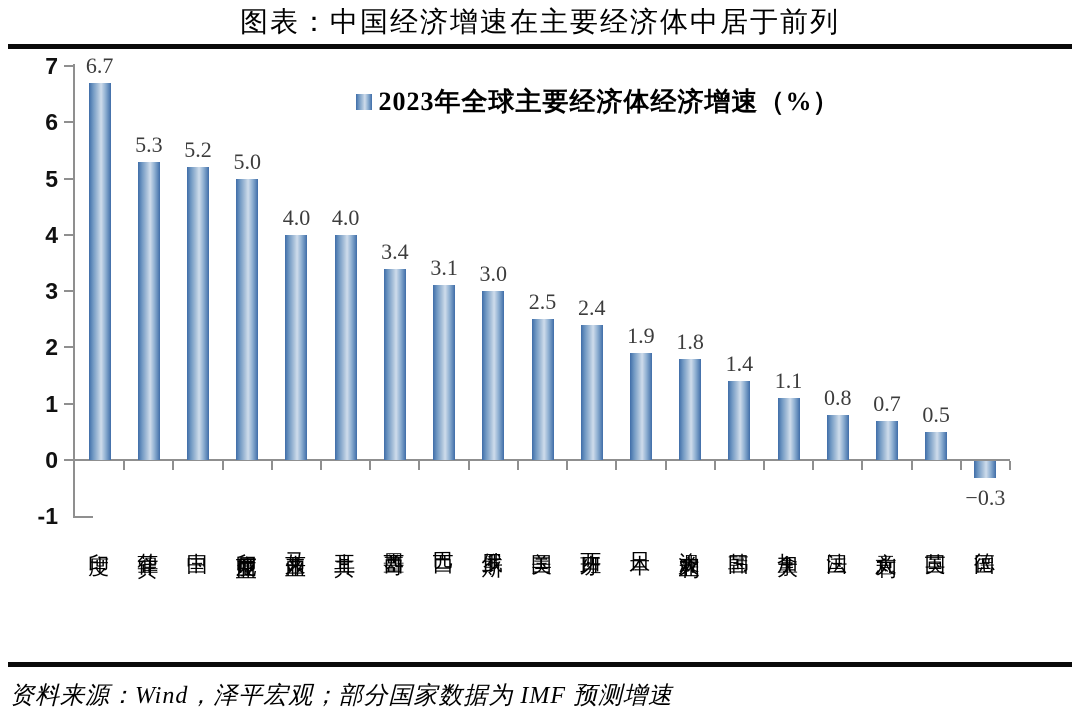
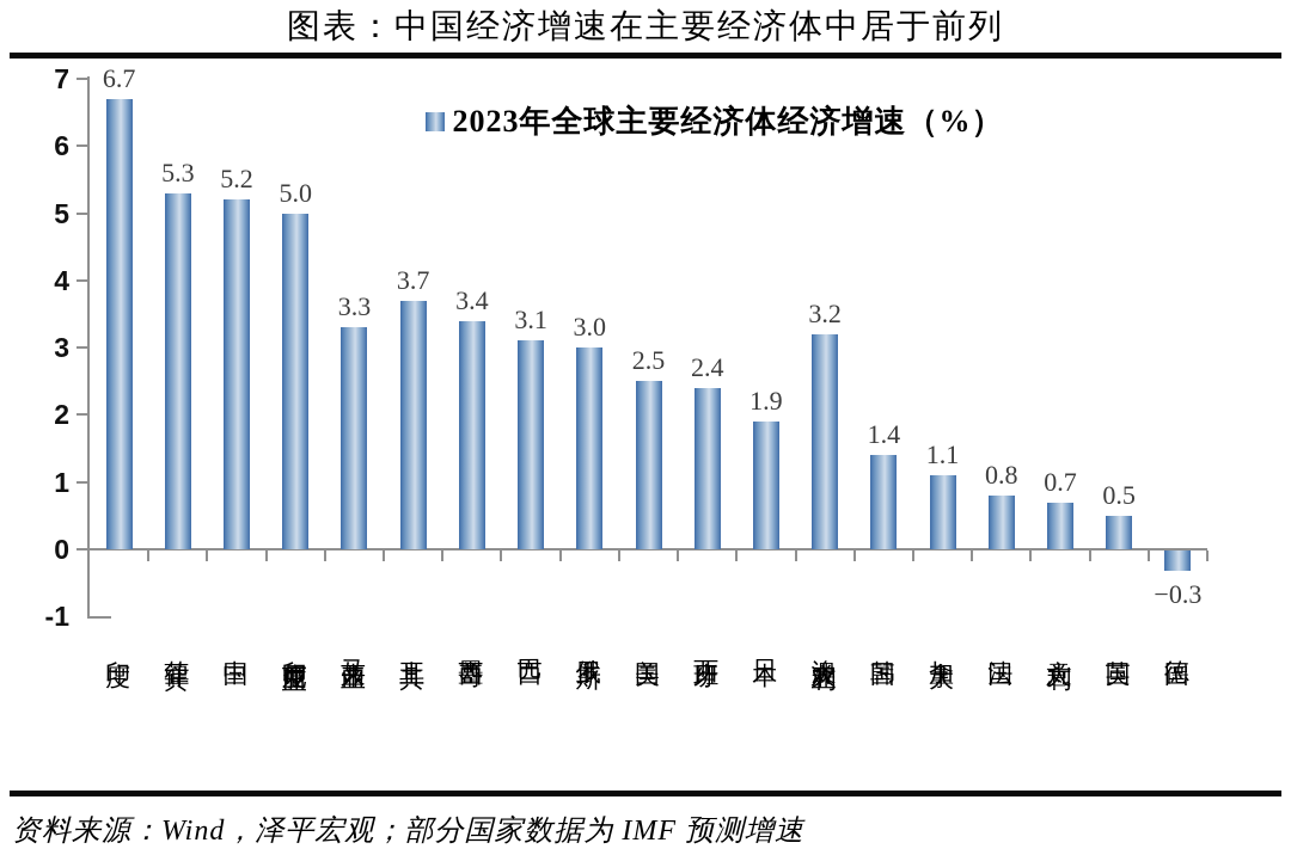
马来西亚: 4.0 -> 3.3
土耳其: 4.0 -> 3.7
澳大利亚: 1.8 -> 3.2
